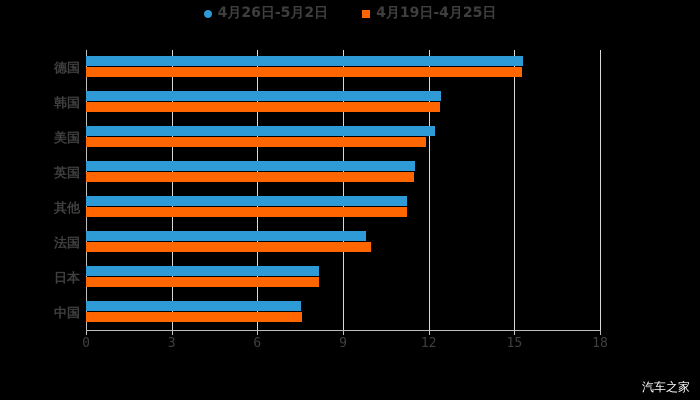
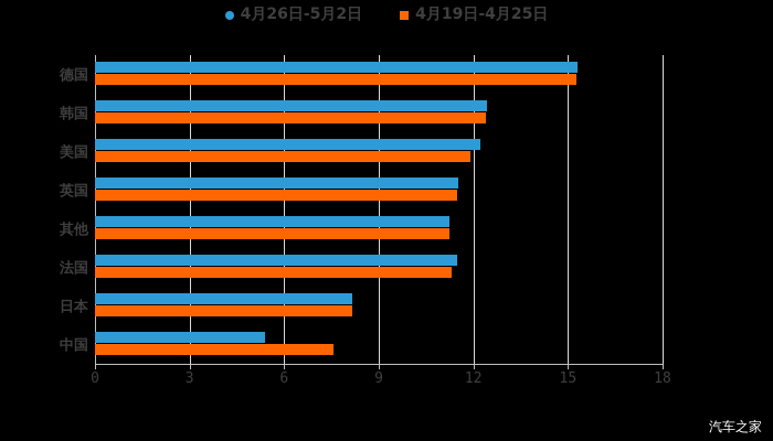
4月26日-5月2日/法国: 9.8 -> 11.5
4月19日-4月25日/法国: 10.0 -> 11.3
4月26日-5月2日/中国: 7.5 -> 5.4
